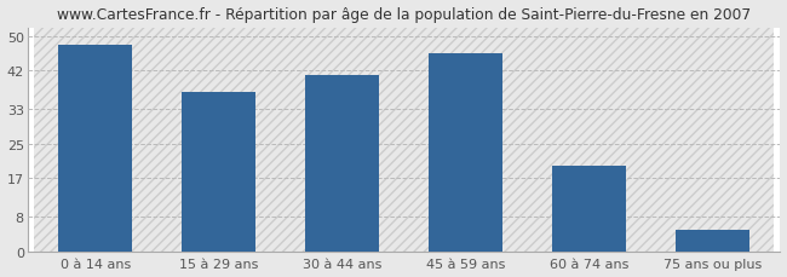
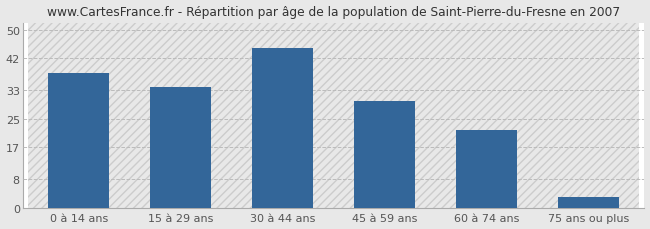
0 à 14 ans: 48 -> 38
15 à 29 ans: 37 -> 34
30 à 44 ans: 41 -> 45
45 à 59 ans: 46 -> 30
60 à 74 ans: 20 -> 22
75 ans ou plus: 5 -> 3
